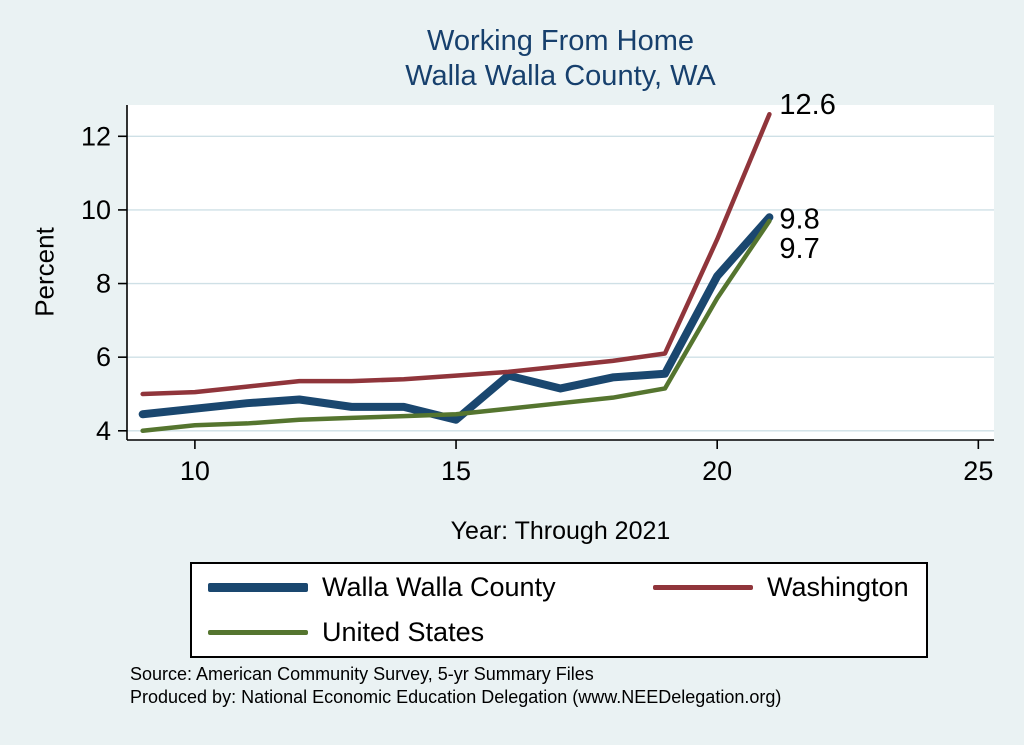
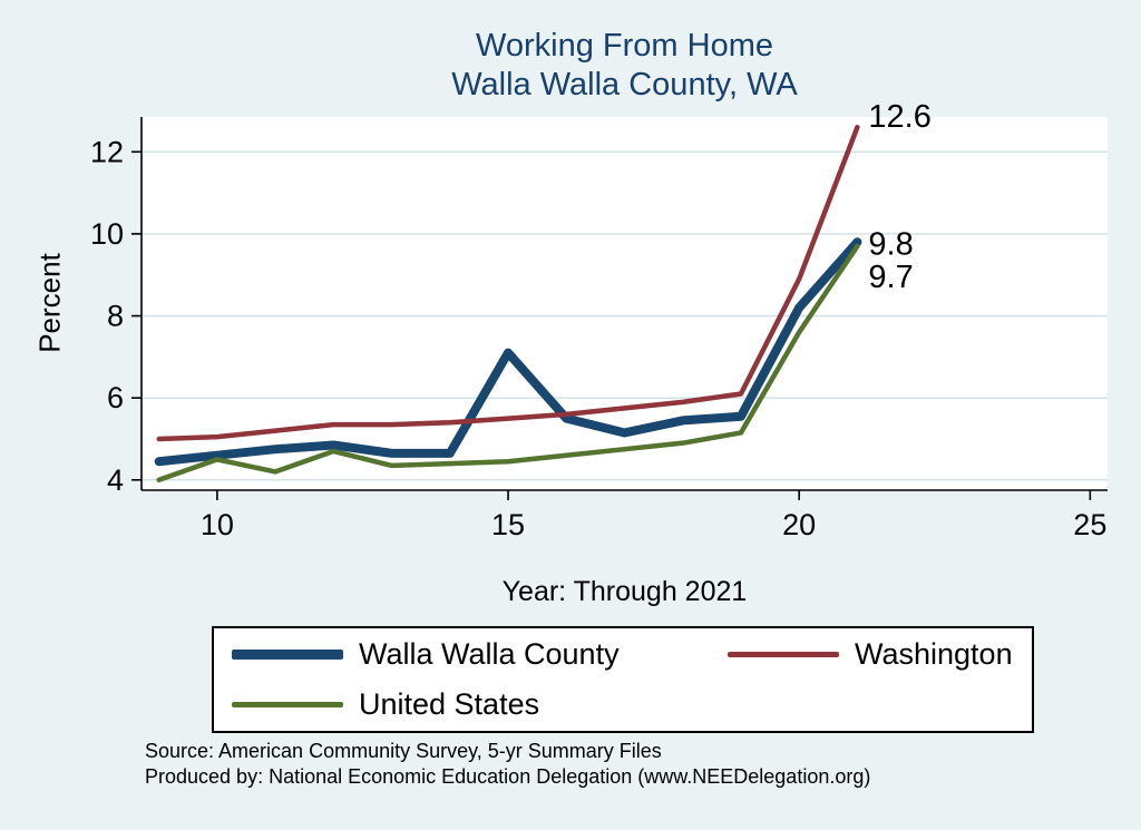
United States/10: 4.2 -> 4.5
United States/12: 4.3 -> 4.7
Walla Walla County/15: 4.3 -> 7.1
Washington/20: 9.2 -> 8.9
